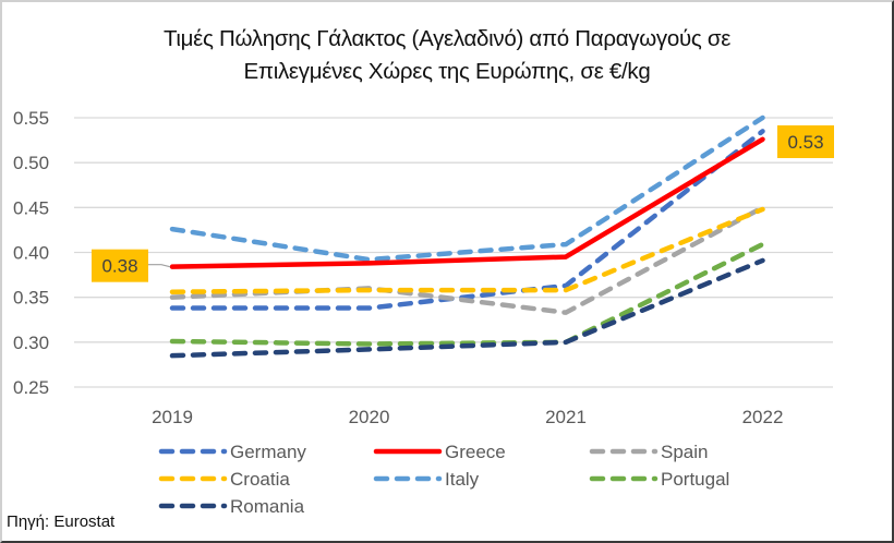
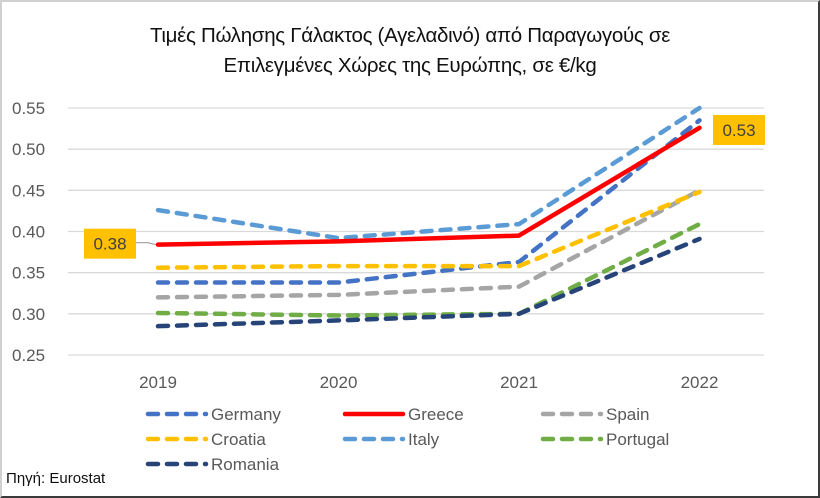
Spain/2019: 0.35 -> 0.32
Spain/2020: 0.36 -> 0.32
